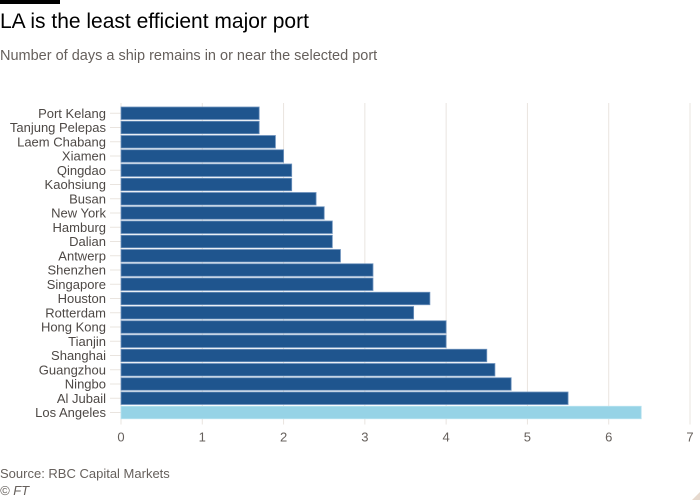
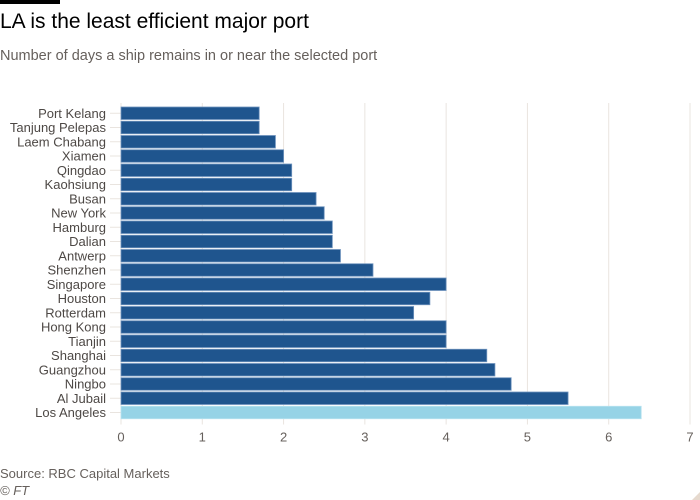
Singapore: 3.1 -> 4.0
